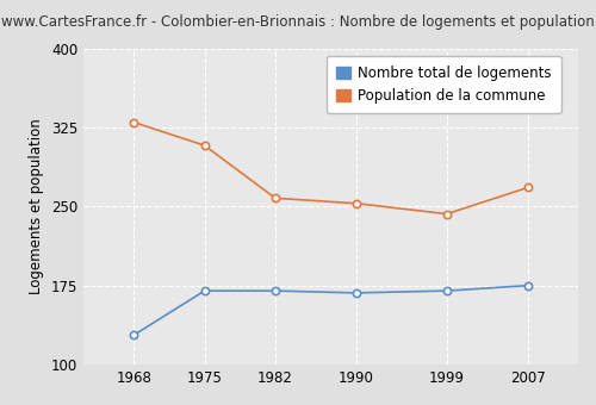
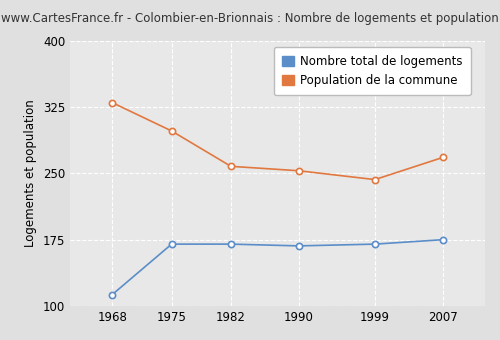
Nombre total de logements/1968: 128 -> 113
Population de la commune/1975: 308 -> 298
